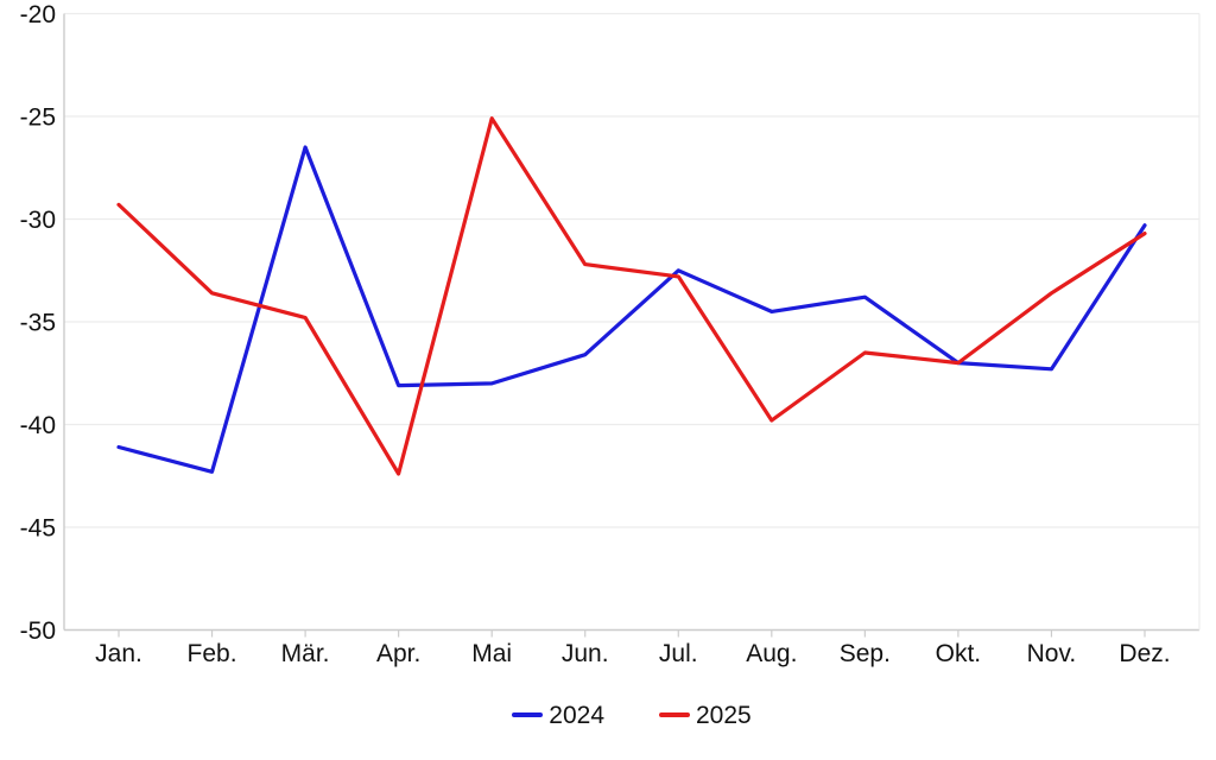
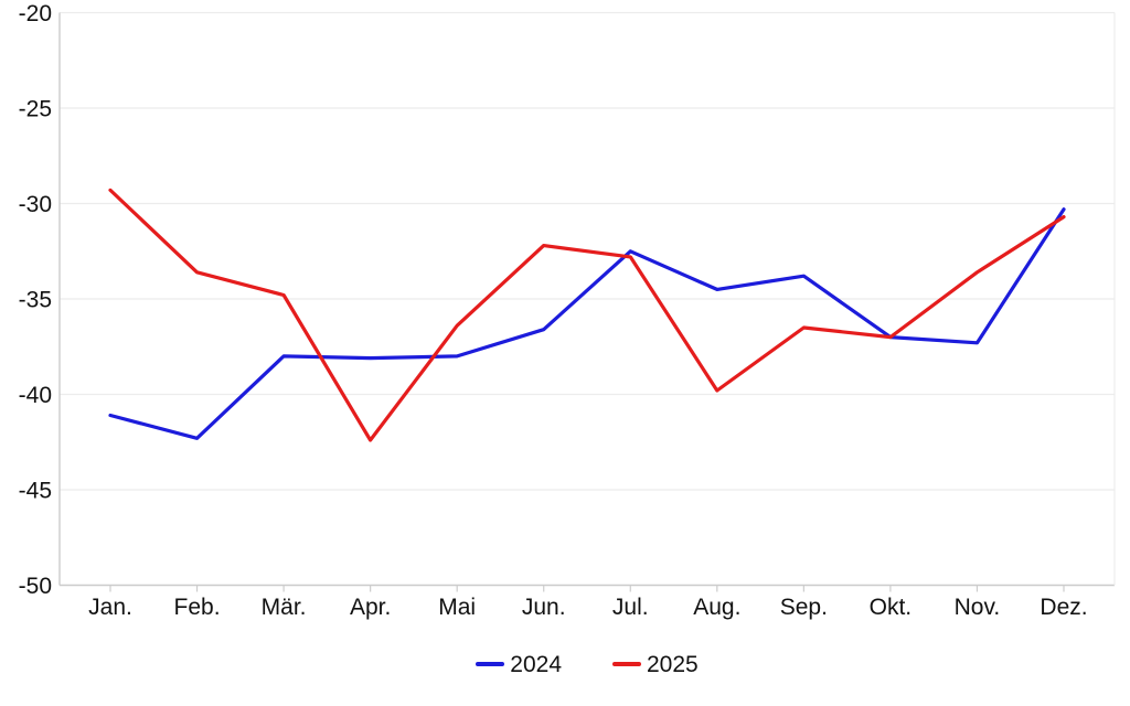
2024/Mär.: -26.5 -> -38.0
2025/Mai: -25.1 -> -36.4
